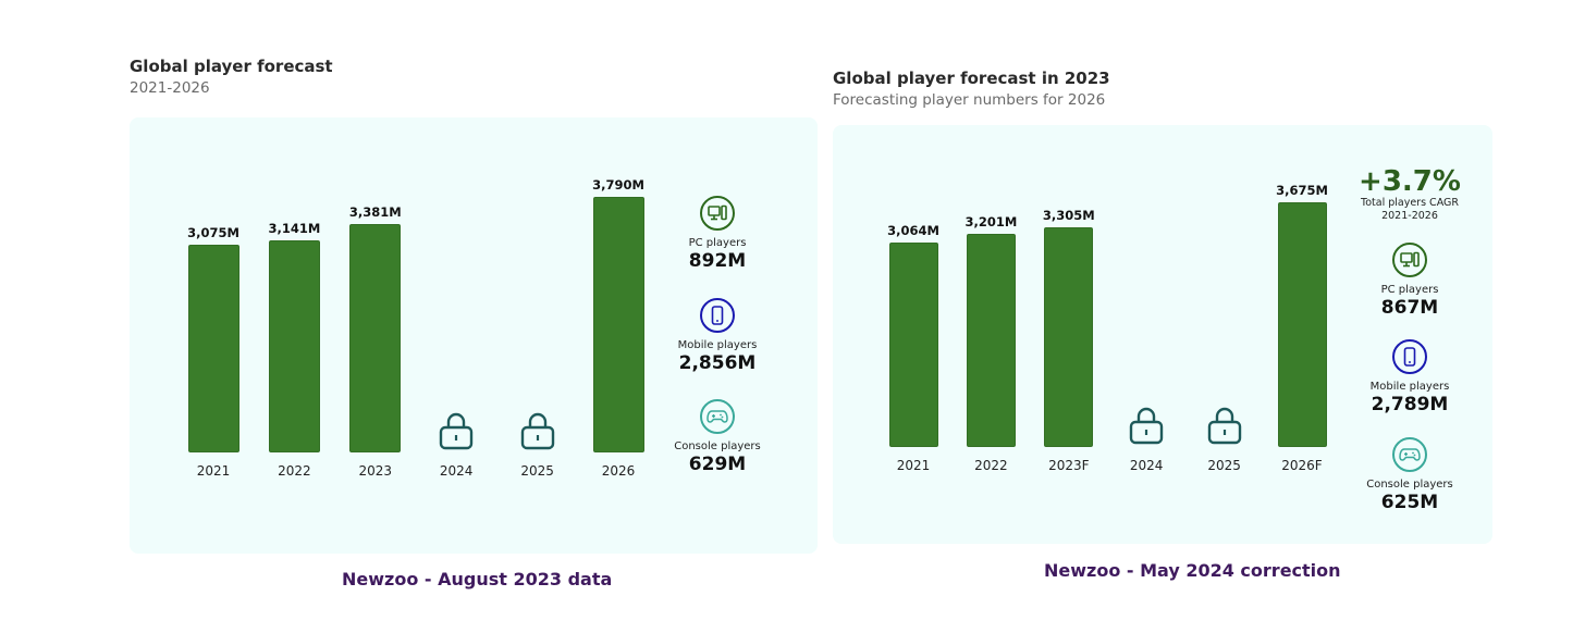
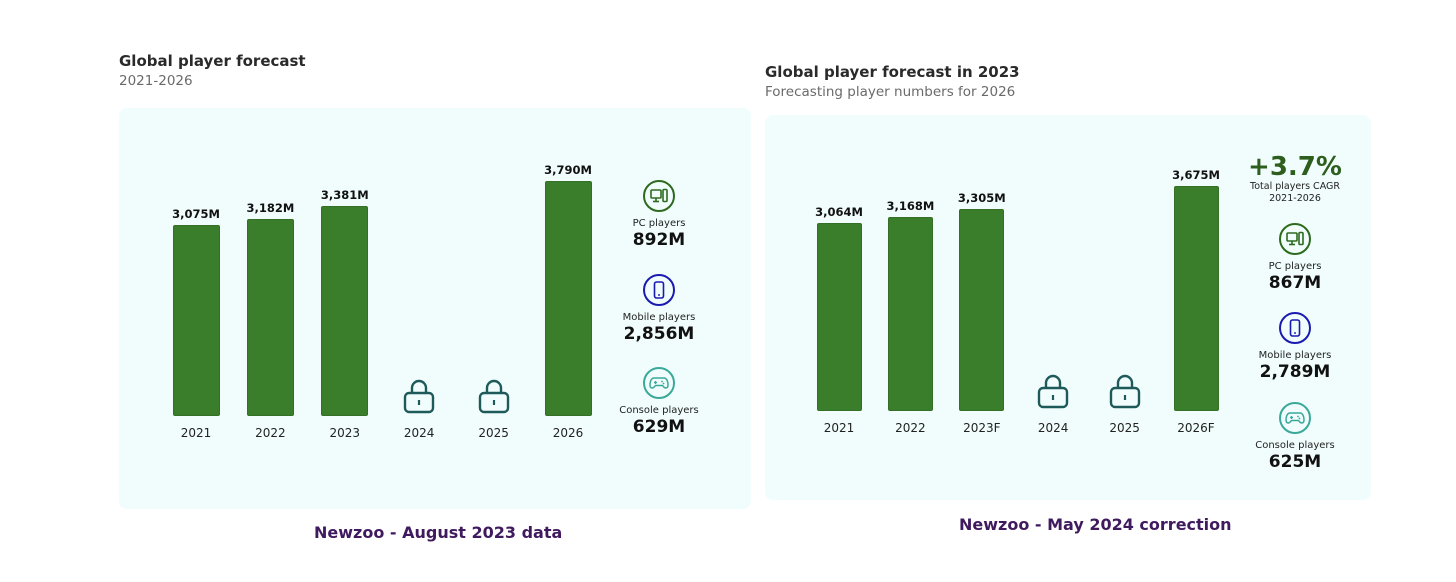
Global player forecast/2022: 3,141M -> 3,182M
Global player forecast in 2023/2022: 3,201M -> 3,168M
